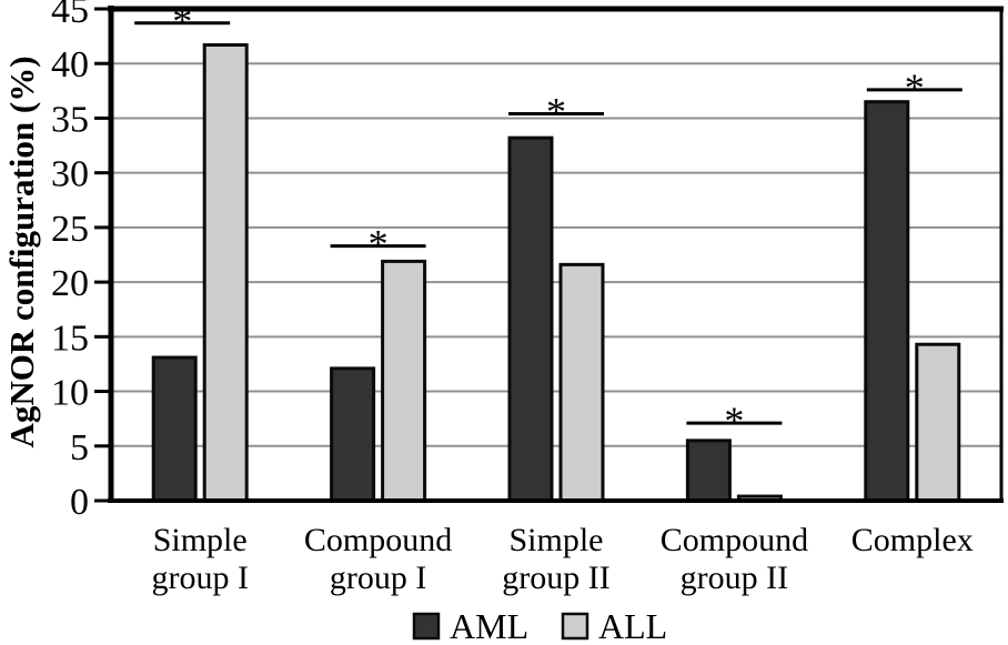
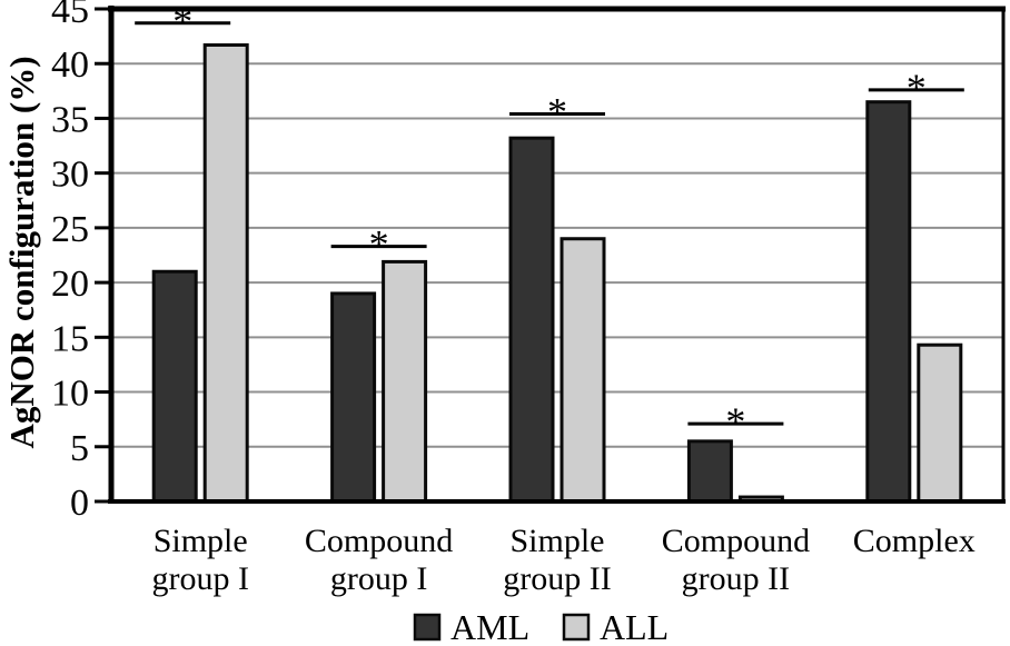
AML/Simple group I: 13 -> 21
AML/Compound group I: 12 -> 19
ALL/Simple group II: 22 -> 24
